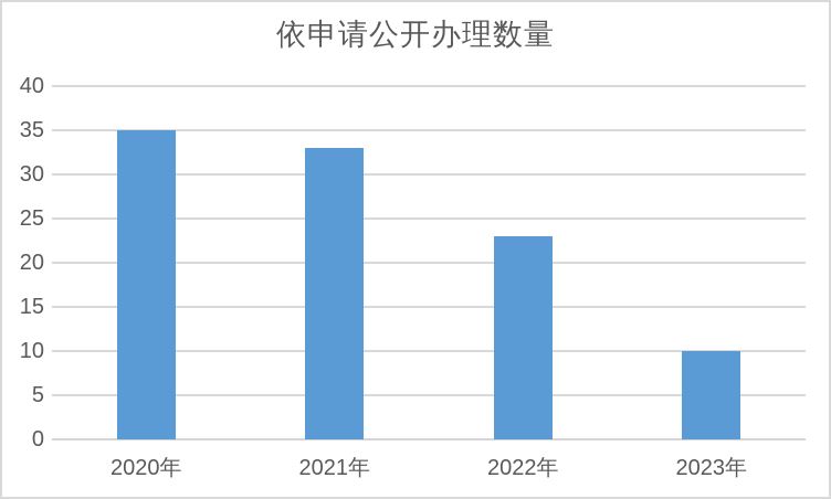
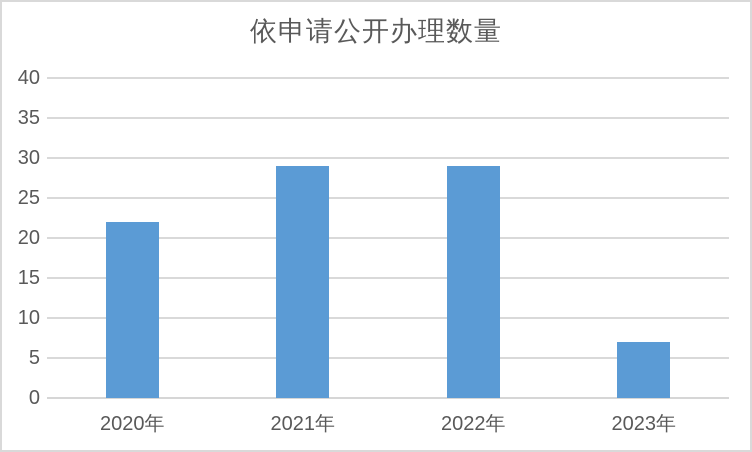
2020年: 35 -> 22
2021年: 33 -> 29
2022年: 23 -> 29
2023年: 10 -> 7
